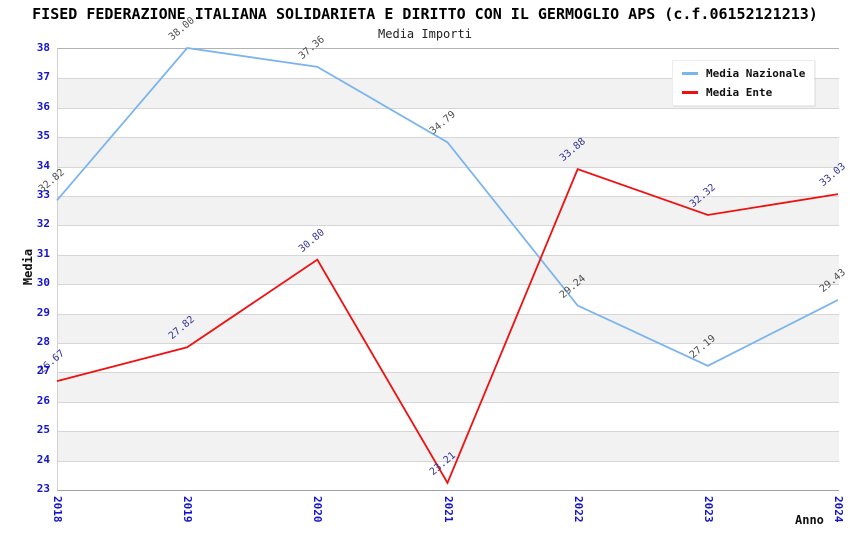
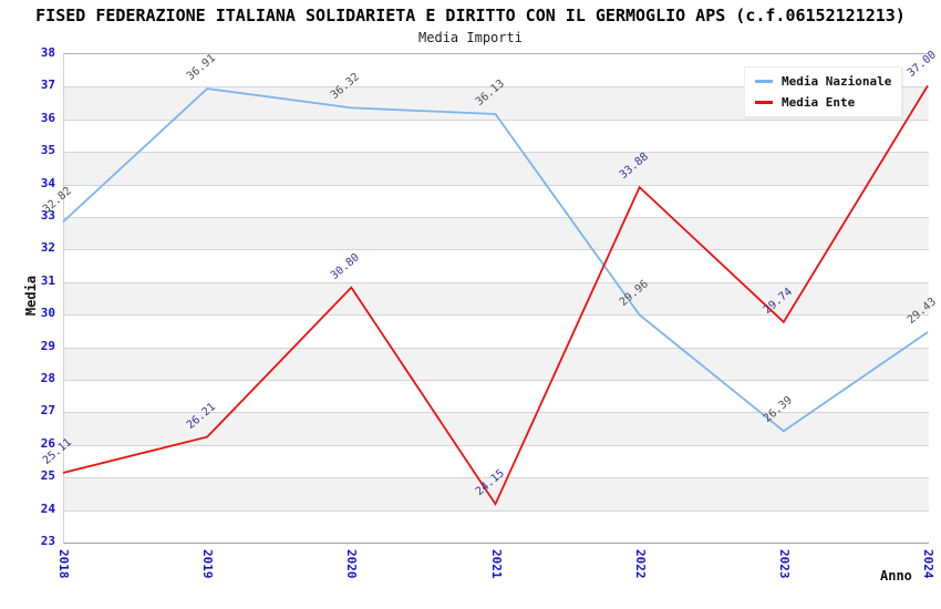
Media Ente/2018: 26.67 -> 25.11
Media Nazionale/2019: 38.00 -> 36.91
Media Ente/2019: 27.82 -> 26.21
Media Nazionale/2020: 37.36 -> 36.32
Media Nazionale/2021: 34.79 -> 36.13
Media Ente/2021: 23.21 -> 24.15
Media Nazionale/2022: 29.24 -> 29.96
Media Nazionale/2023: 27.19 -> 26.39
Media Ente/2023: 32.32 -> 29.74
Media Ente/2024: 33.03 -> 37.00
